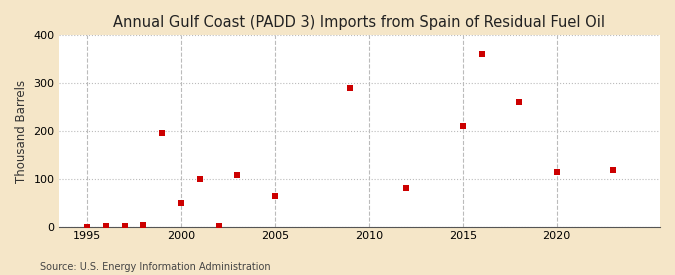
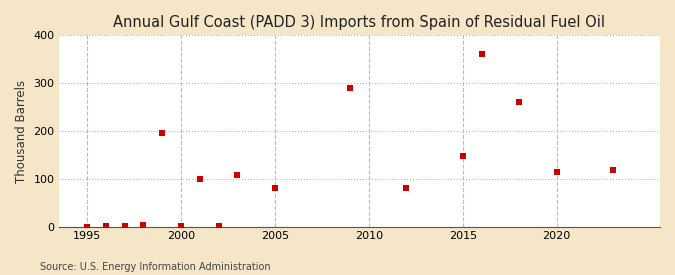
2000: 50 -> 2
2005: 65 -> 80
2015: 210 -> 148
